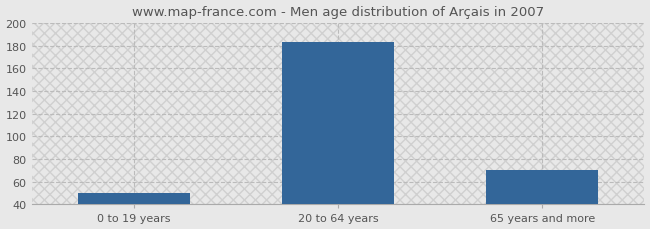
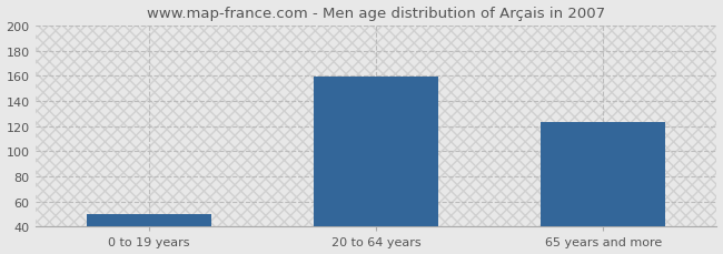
20 to 64 years: 183 -> 159
65 years and more: 70 -> 123
